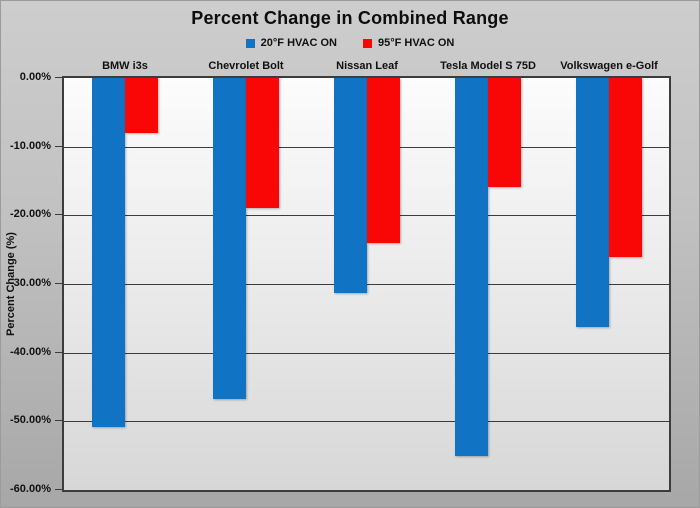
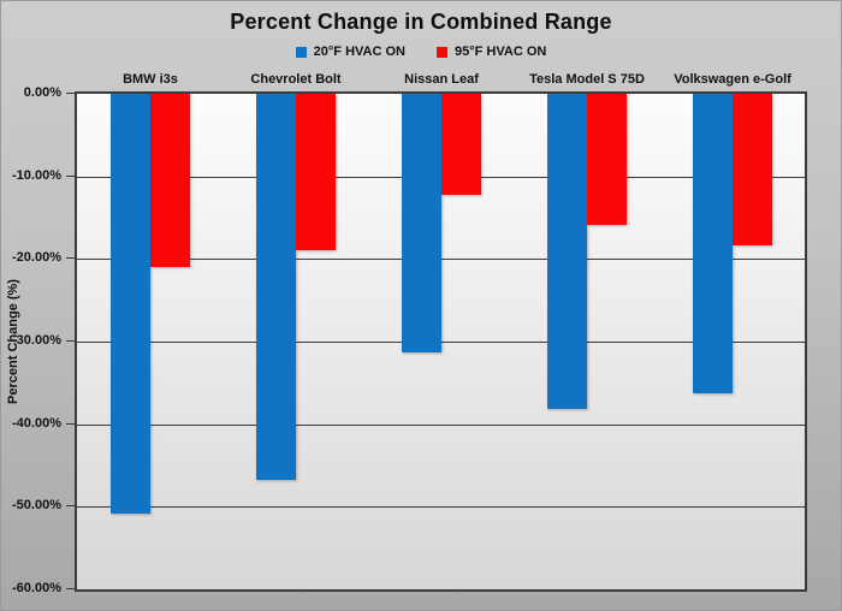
95°F HVAC ON/BMW i3s: -8% -> -21%
95°F HVAC ON/Nissan Leaf: -24% -> -12%
20°F HVAC ON/Tesla Model S 75D: -55% -> -38%
95°F HVAC ON/Volkswagen e-Golf: -26% -> -18%
